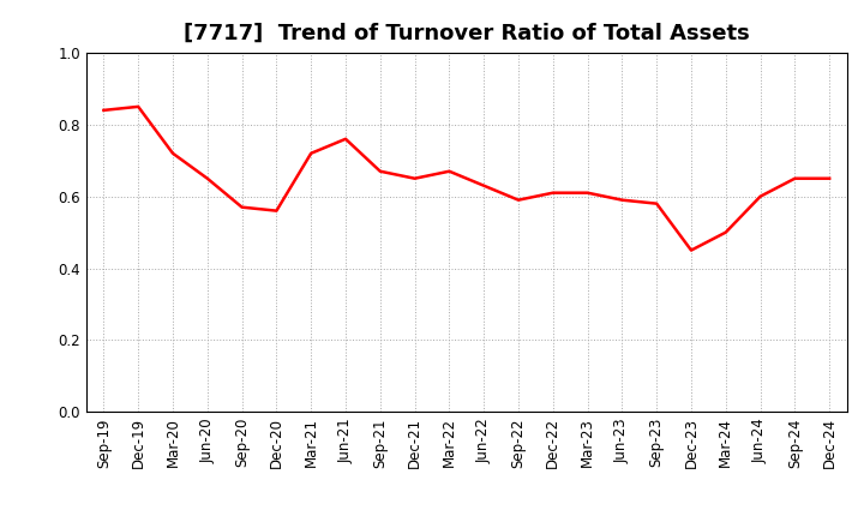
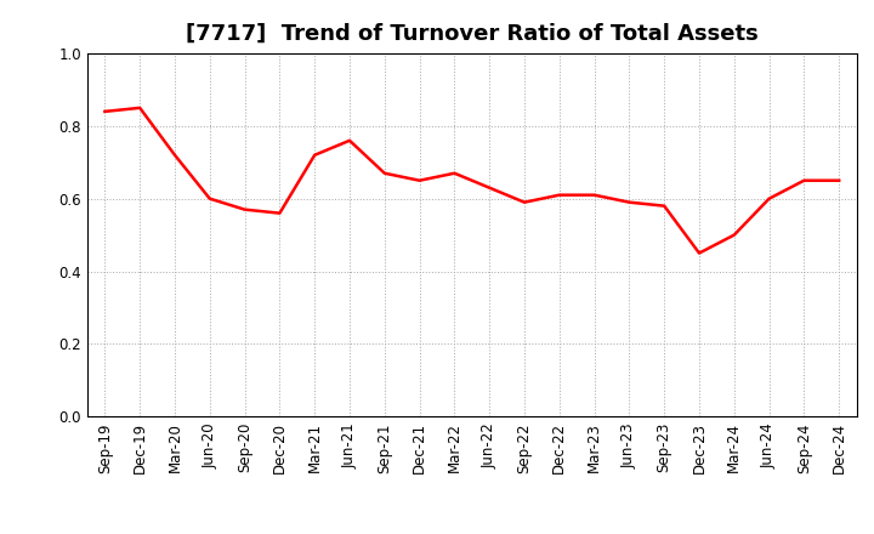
Jun-20: 0.65 -> 0.60
